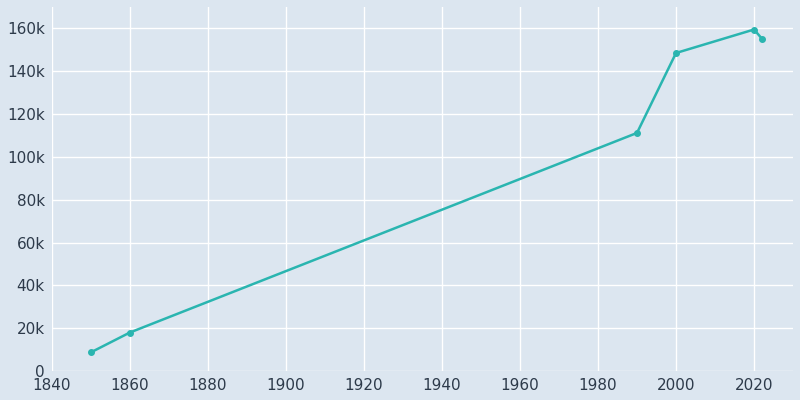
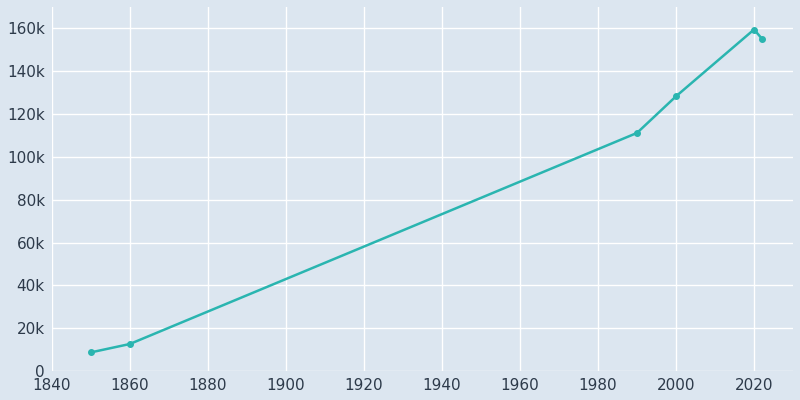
1860: 18.0k -> 12.7k
2000: 148.5k -> 128.3k
